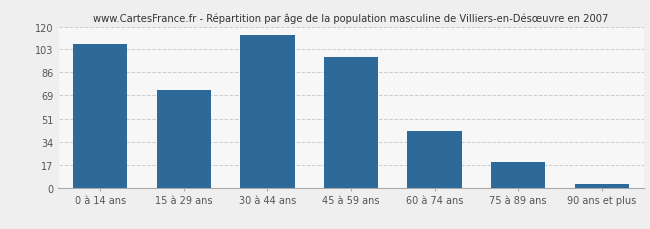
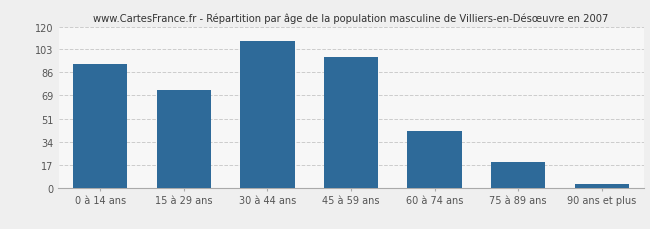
0 à 14 ans: 107 -> 92
30 à 44 ans: 114 -> 109
